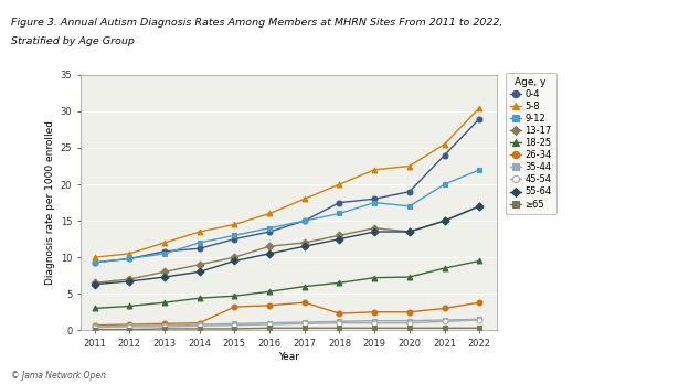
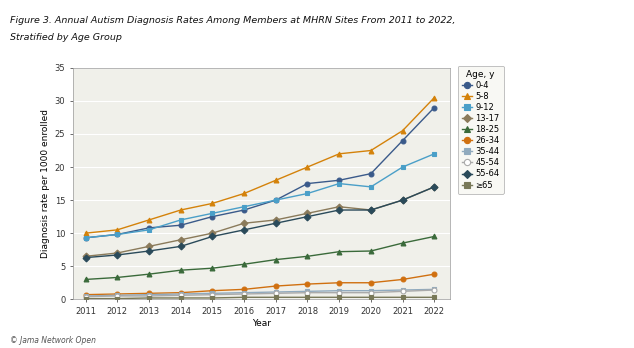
26-34/2015: 3.2 -> 1.3
26-34/2016: 3.4 -> 1.5
26-34/2017: 3.8 -> 2.0
